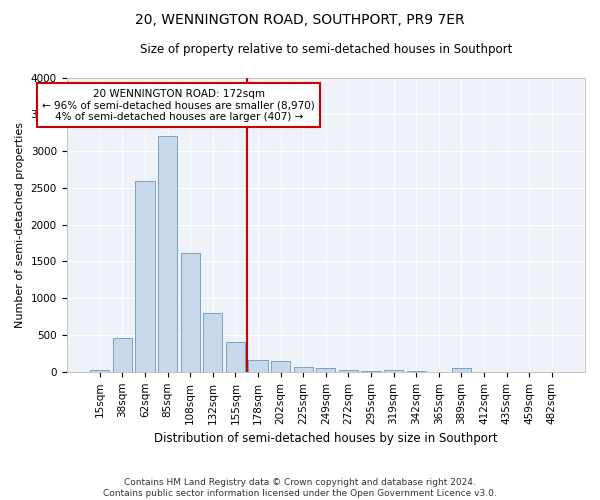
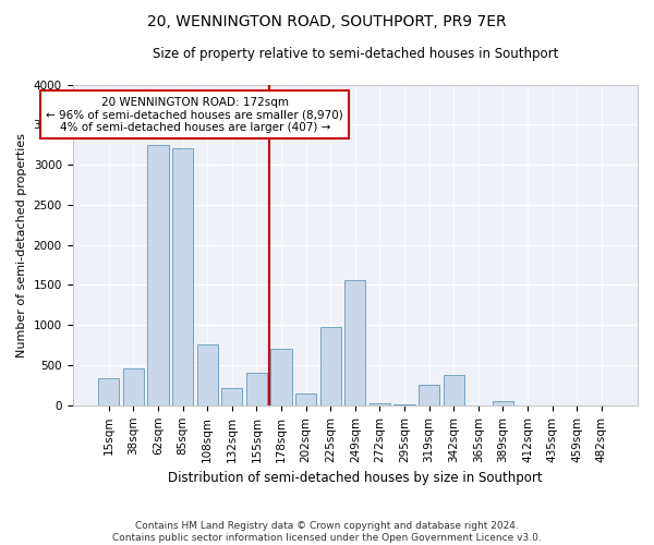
15sqm: 30 -> 340
62sqm: 2600 -> 3240
108sqm: 1620 -> 760
132sqm: 800 -> 220
178sqm: 160 -> 700
225sqm: 60 -> 980
249sqm: 50 -> 1560
319sqm: 20 -> 260
342sqm: 0 -> 380
